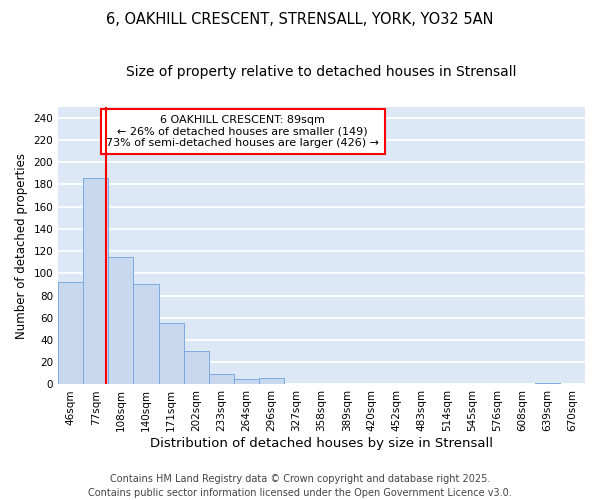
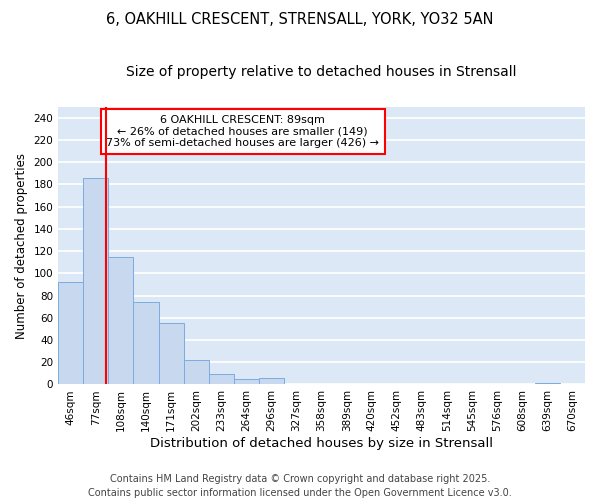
140sqm: 90 -> 74
202sqm: 30 -> 22
